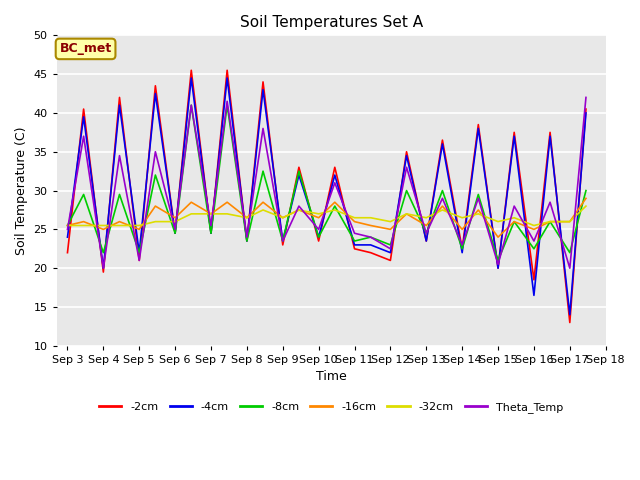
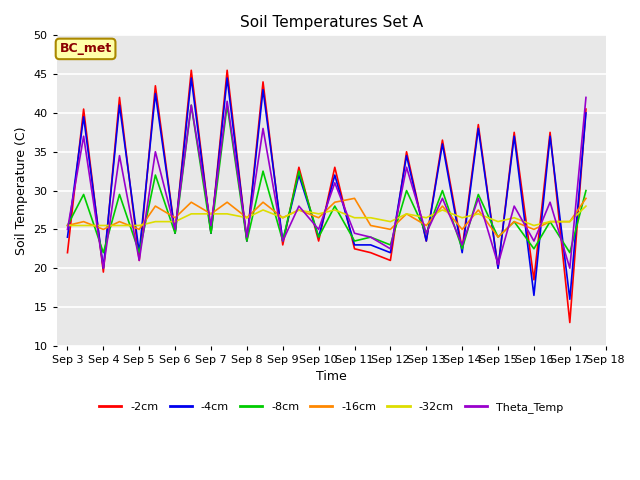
-16cm/Sep 11: 26.0 -> 29.0
-8cm/Sep 15: 21.0 -> 24.0
-4cm/Sep 17: 14.0 -> 16.0
